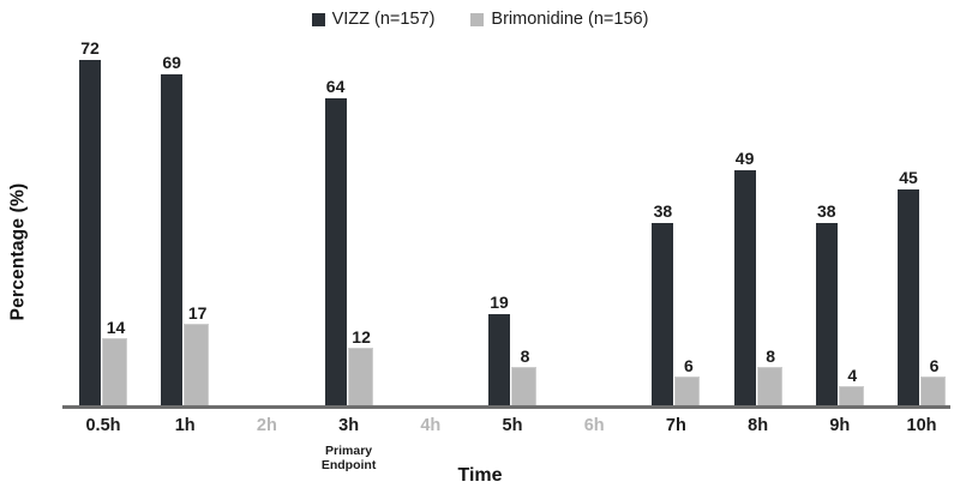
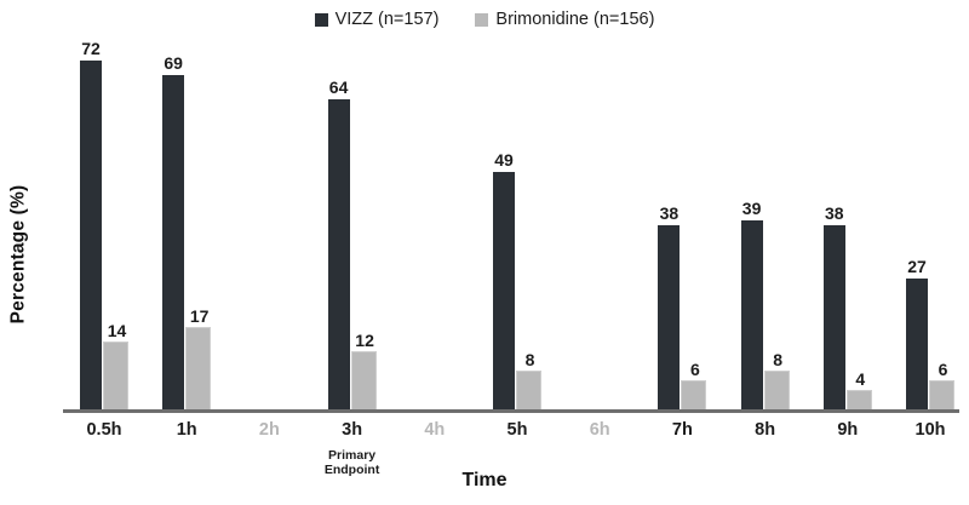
VIZZ (n=157)/5h: 19 -> 49
VIZZ (n=157)/8h: 49 -> 39
VIZZ (n=157)/10h: 45 -> 27
